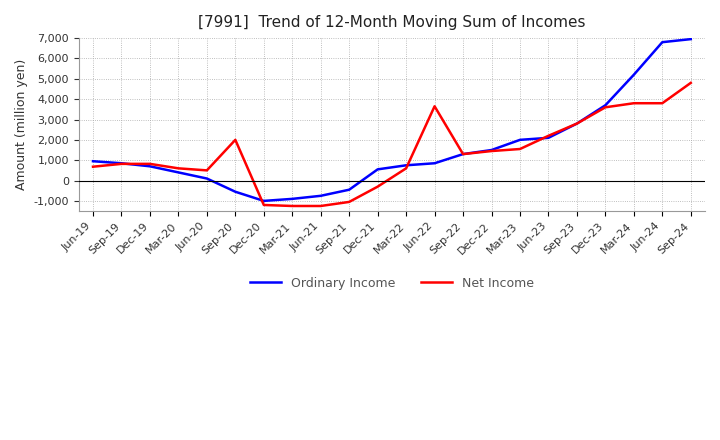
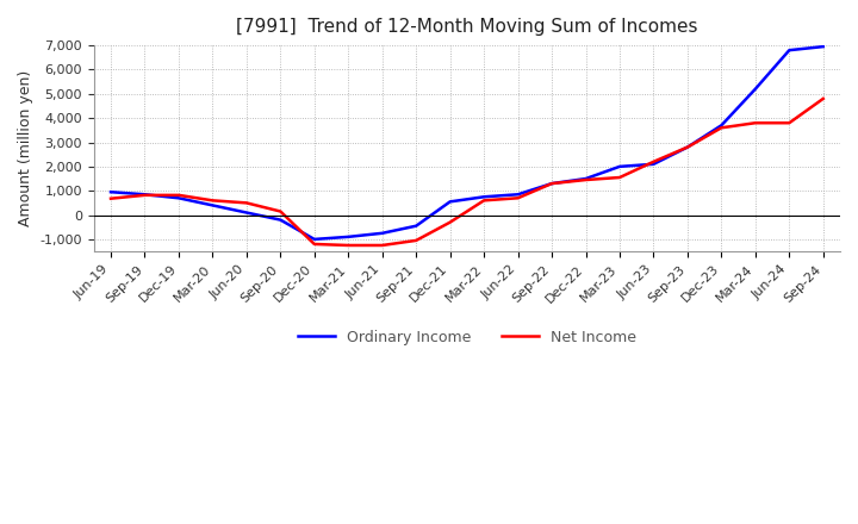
Ordinary Income/Sep-20: -550 -> -200
Net Income/Sep-20: 2,000 -> 150
Net Income/Jun-22: 3,650 -> 700
